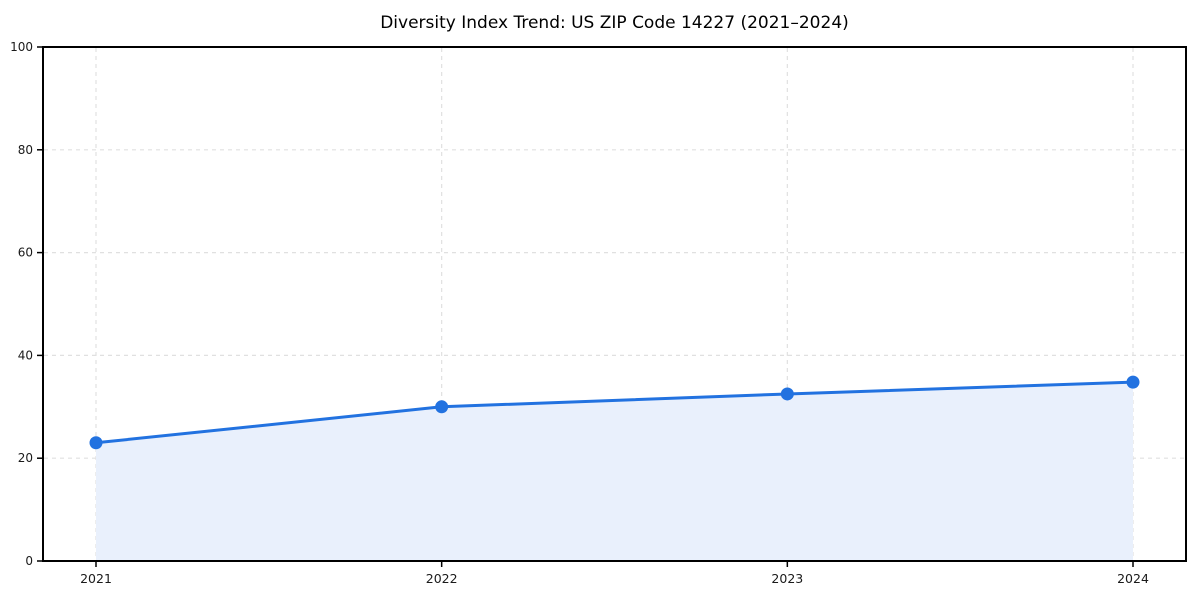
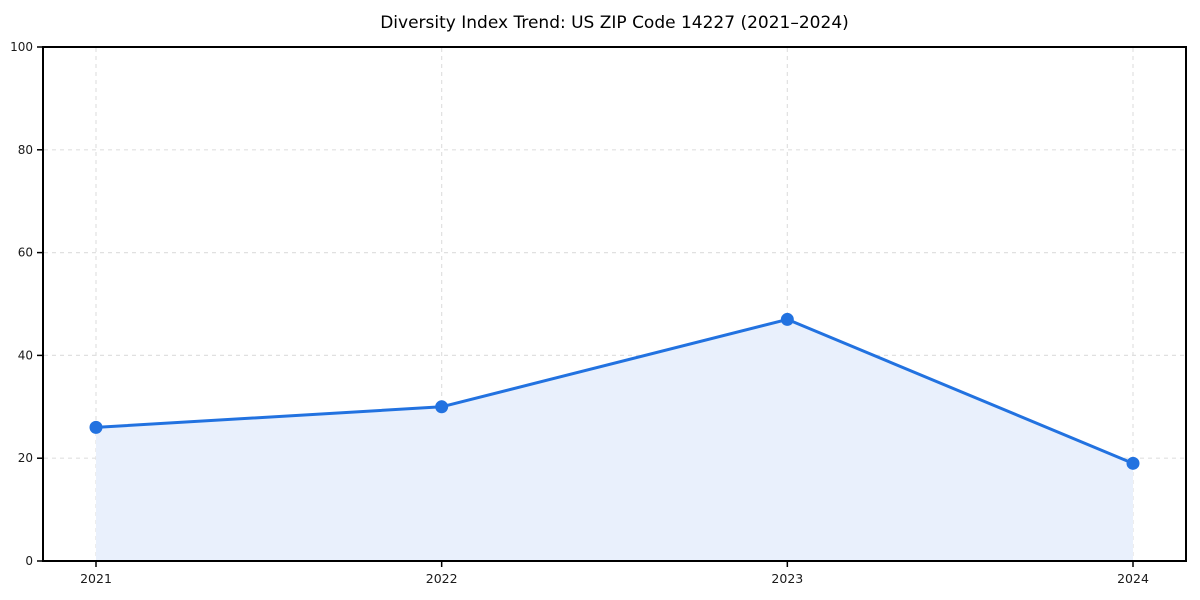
2021: 23 -> 26
2023: 32 -> 47
2024: 35 -> 19
